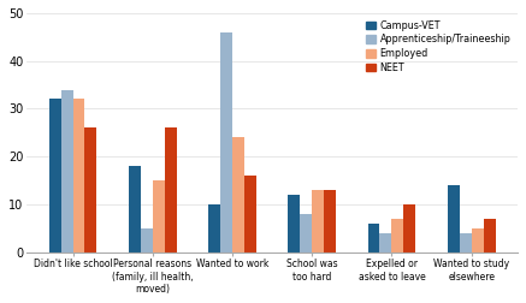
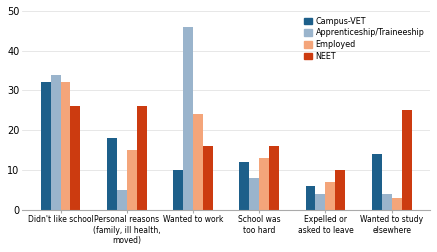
NEET/School was too hard: 13 -> 16
Employed/Wanted to study elsewhere: 5 -> 3
NEET/Wanted to study elsewhere: 7 -> 25
